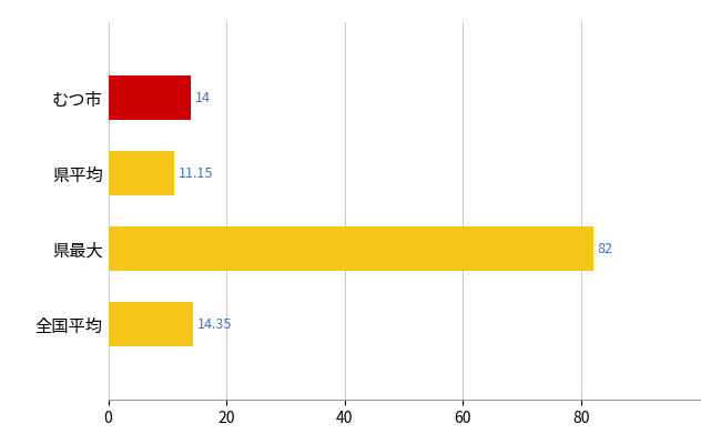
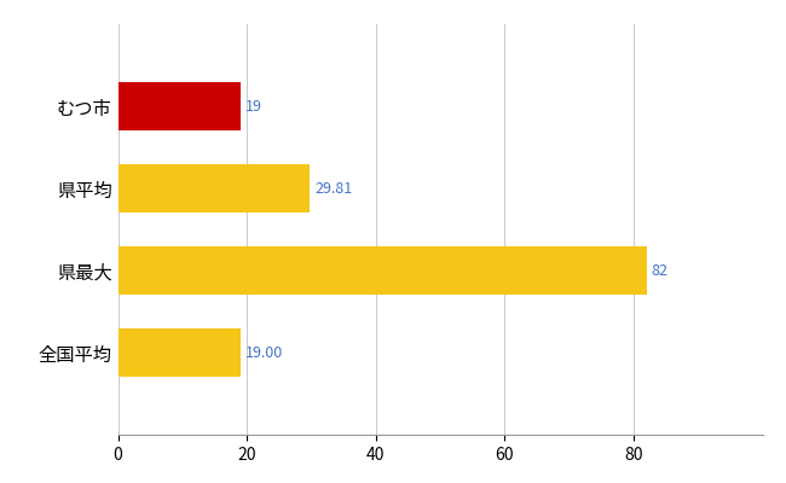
むつ市: 14 -> 19
県平均: 11.15 -> 29.81
全国平均: 14.35 -> 19.00
